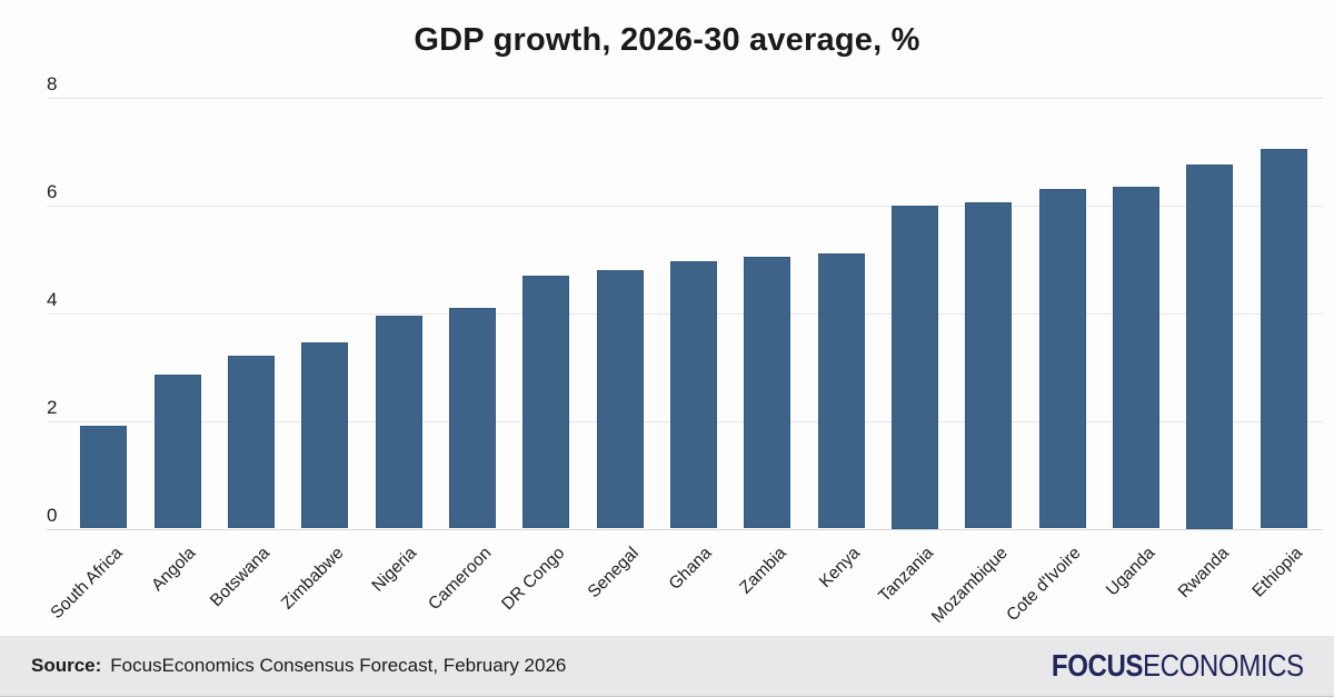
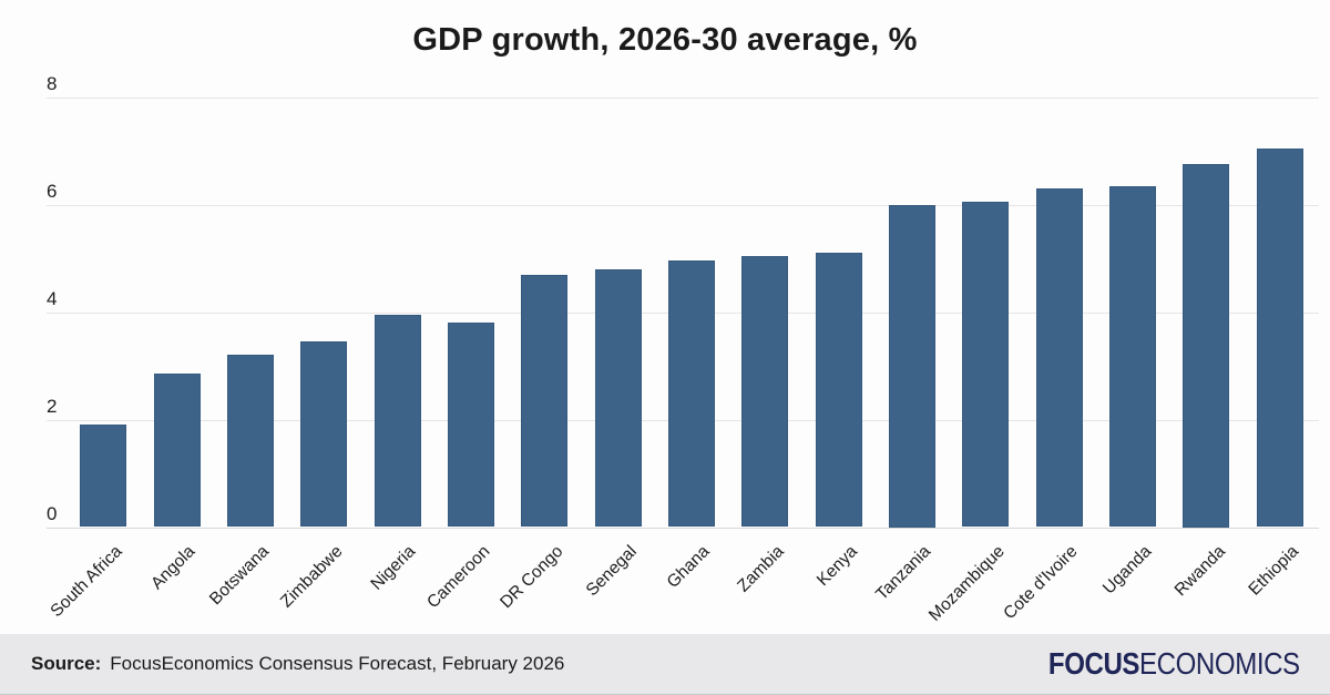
Cameroon: 4.1 -> 3.8
